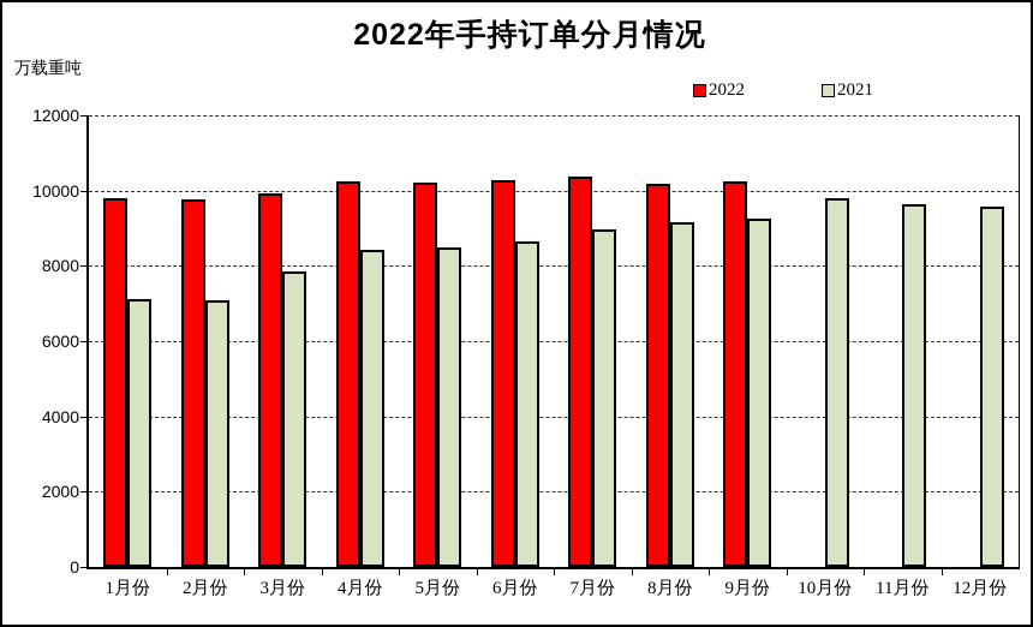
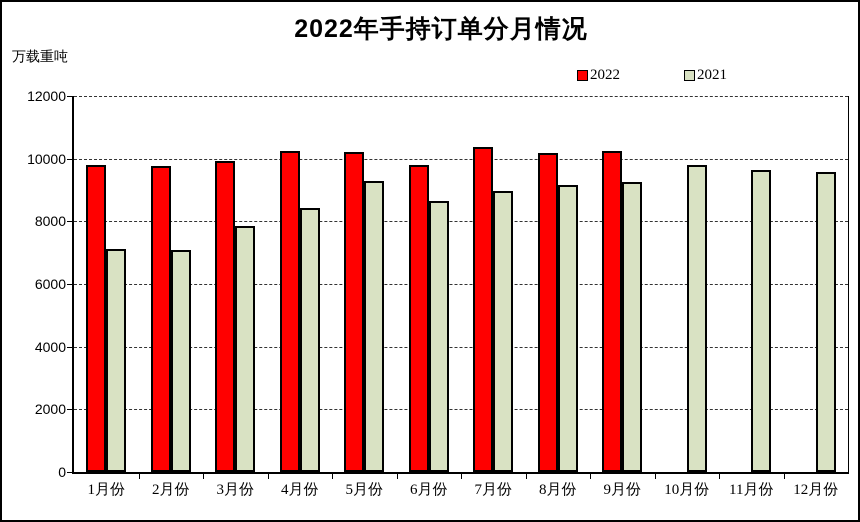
2021/5月份: 8500 -> 9300
2022/6月份: 10300 -> 9800
